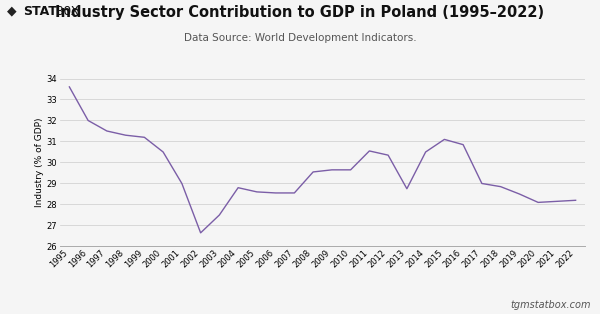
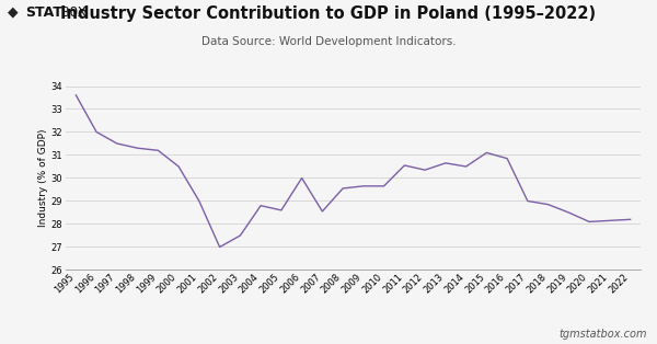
2002: 26.65 -> 27.00
2006: 28.55 -> 30.00
2013: 28.75 -> 30.65
